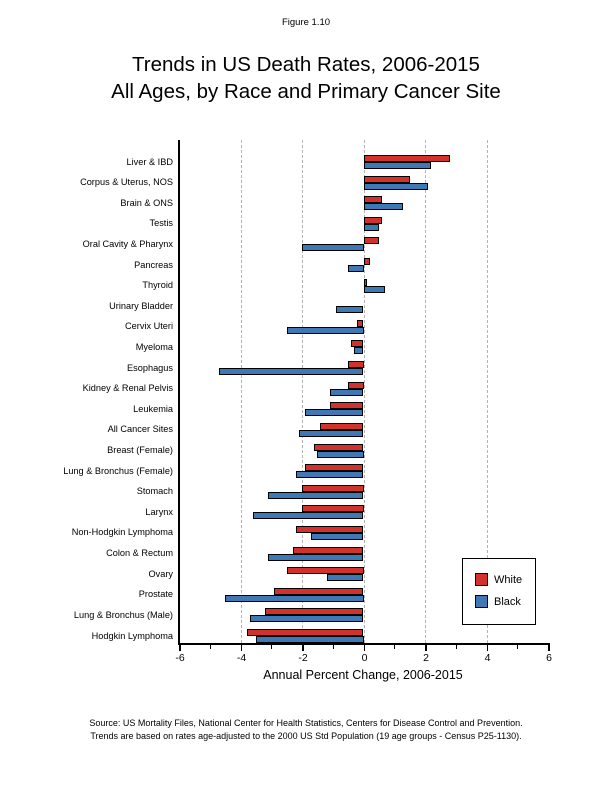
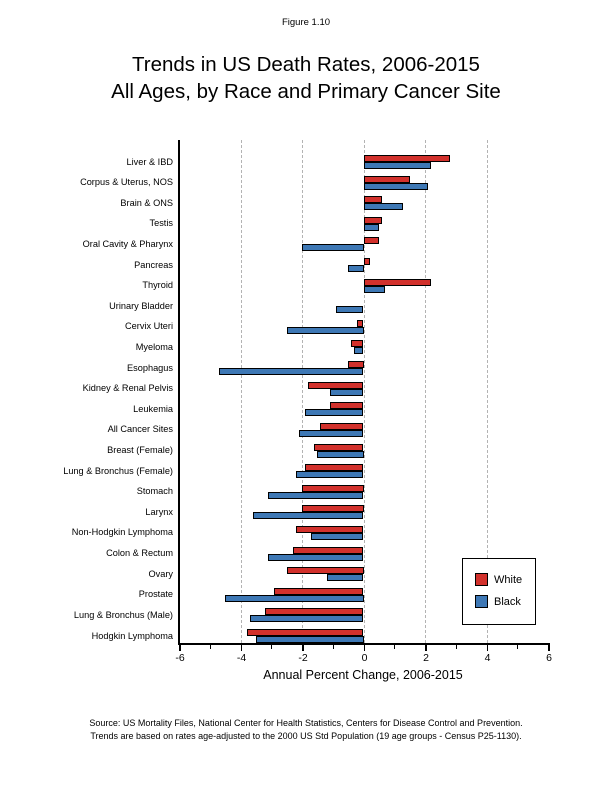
White/Thyroid: 0.1 -> 2.2
White/Kidney & Renal Pelvis: -0.5 -> -1.8
